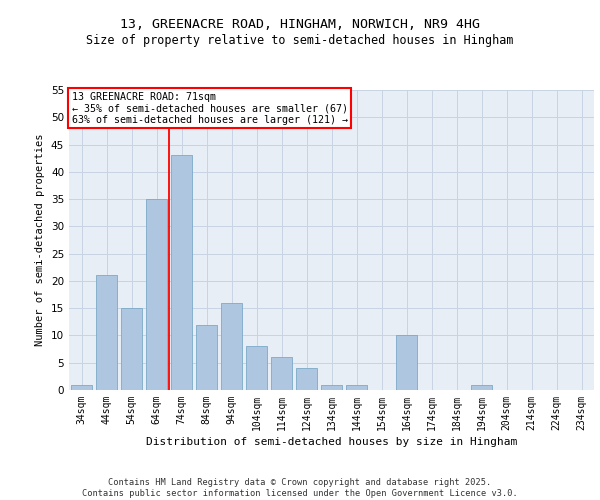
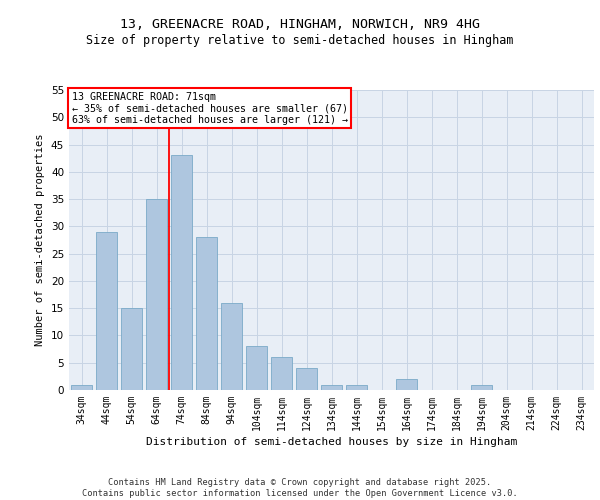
44sqm: 21 -> 29
84sqm: 12 -> 28
164sqm: 10 -> 2
